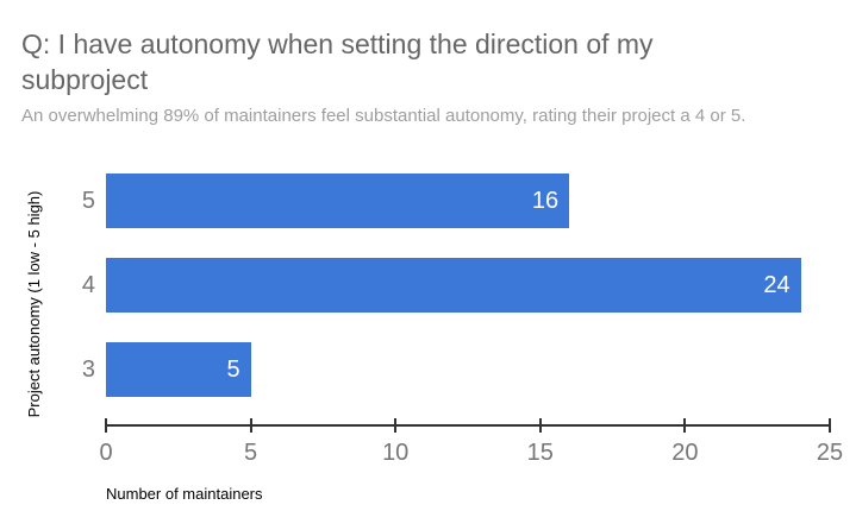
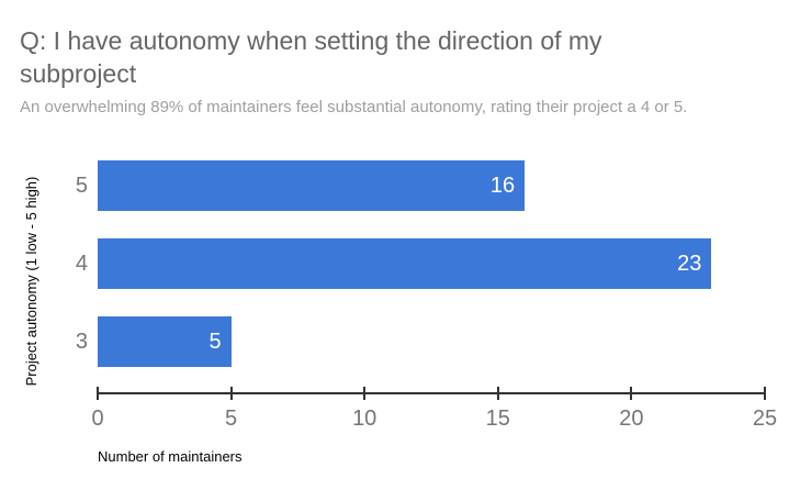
4: 24 -> 23
